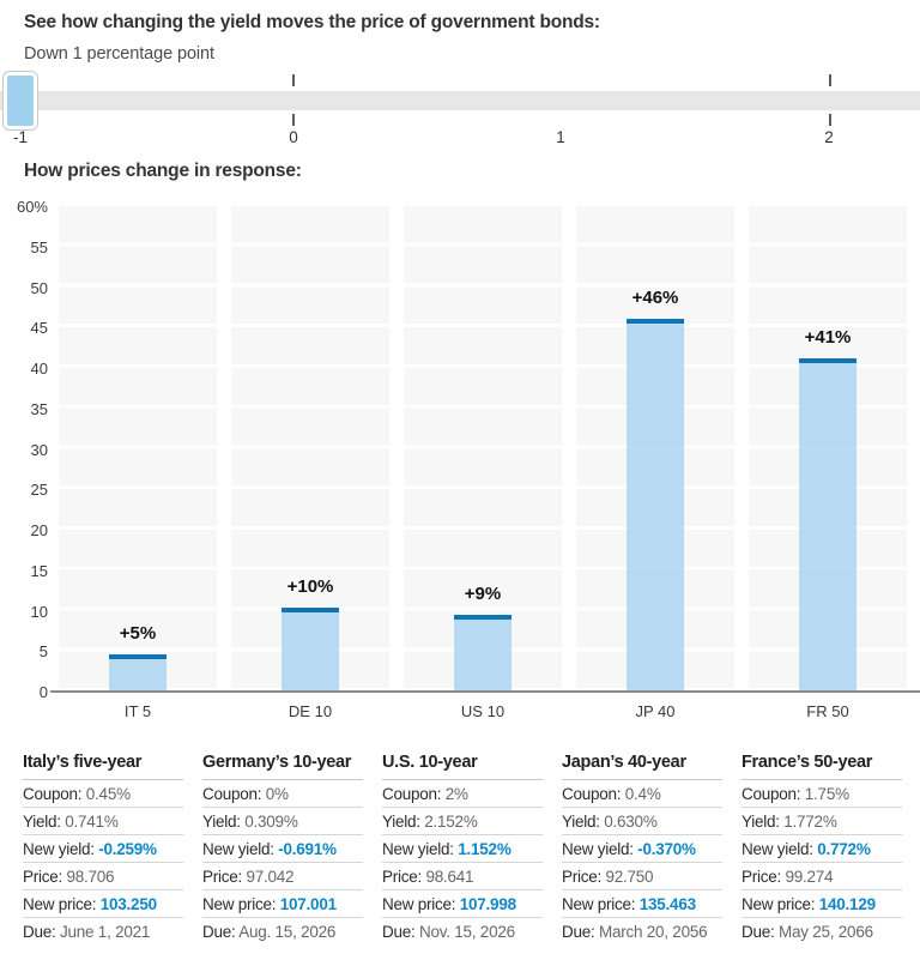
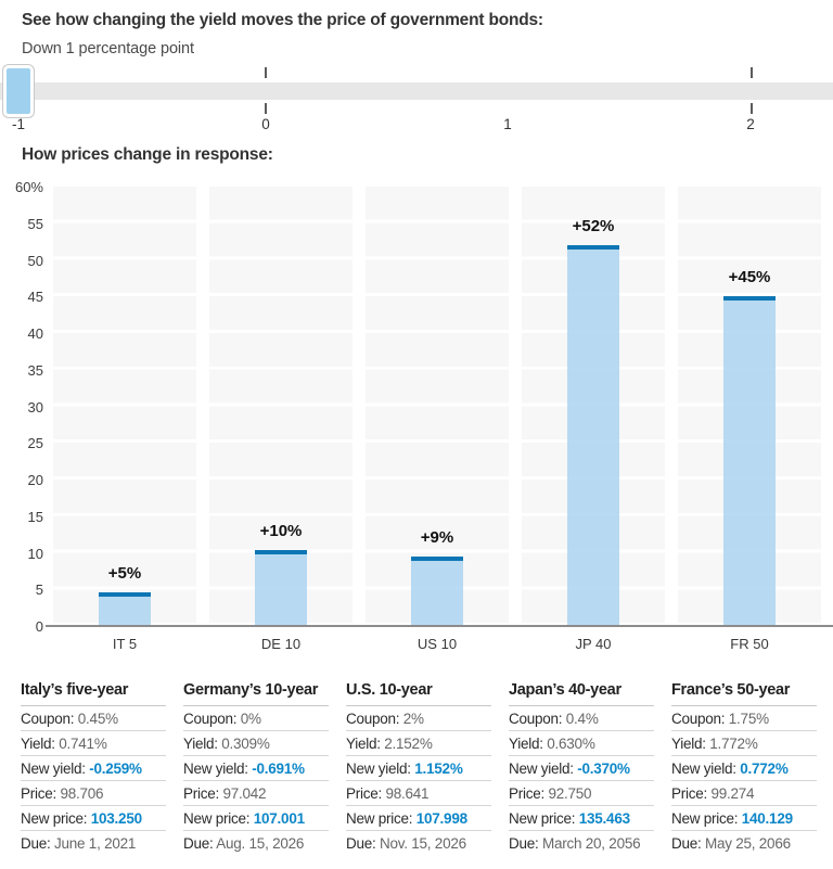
JP 40: +46% -> +52%
FR 50: +41% -> +45%
